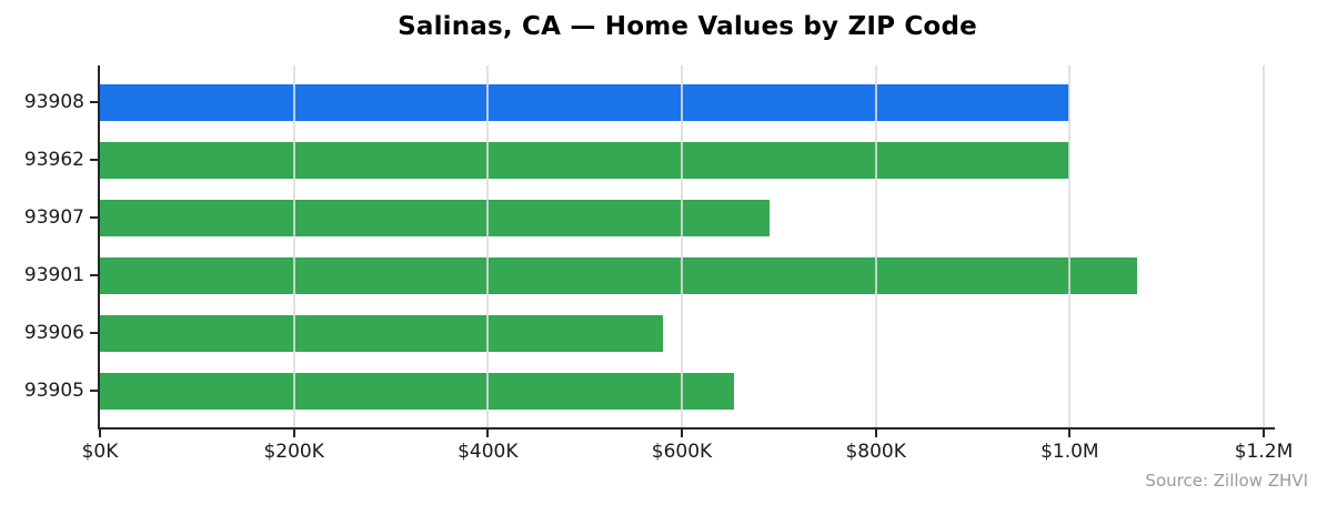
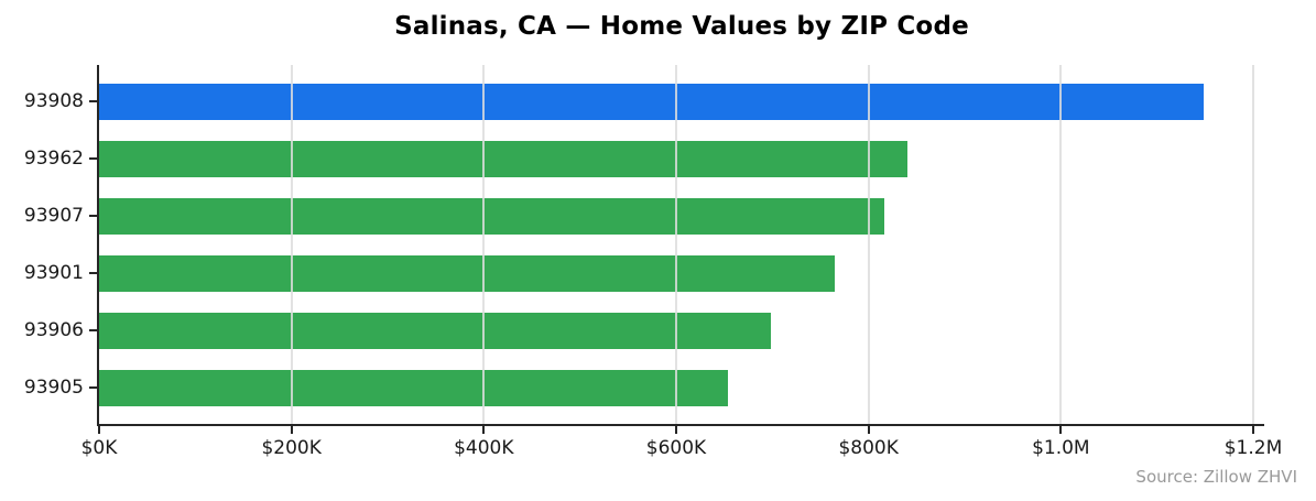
93908: $1000K -> $1150K
93962: $1000K -> $840K
93907: $690K -> $820K
93901: $1070K -> $760K
93906: $580K -> $700K
